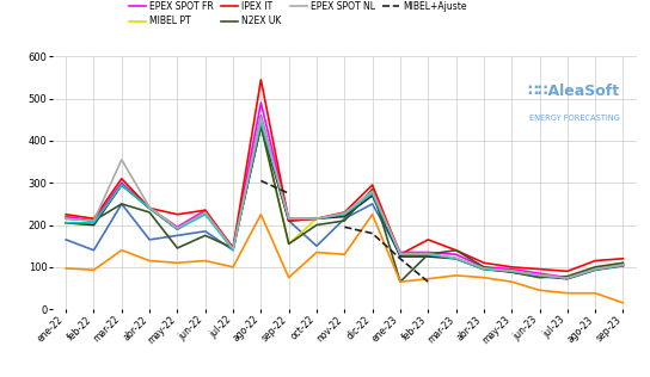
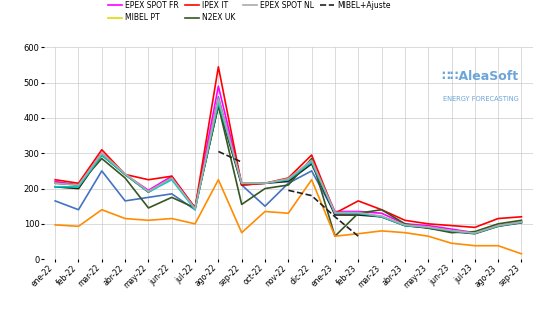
N2EX UK/mar-22: 250 -> 285
EPEX SPOT NL/mar-22: 355 -> 300
MIBEL PT/sep-22: 155 -> 215
